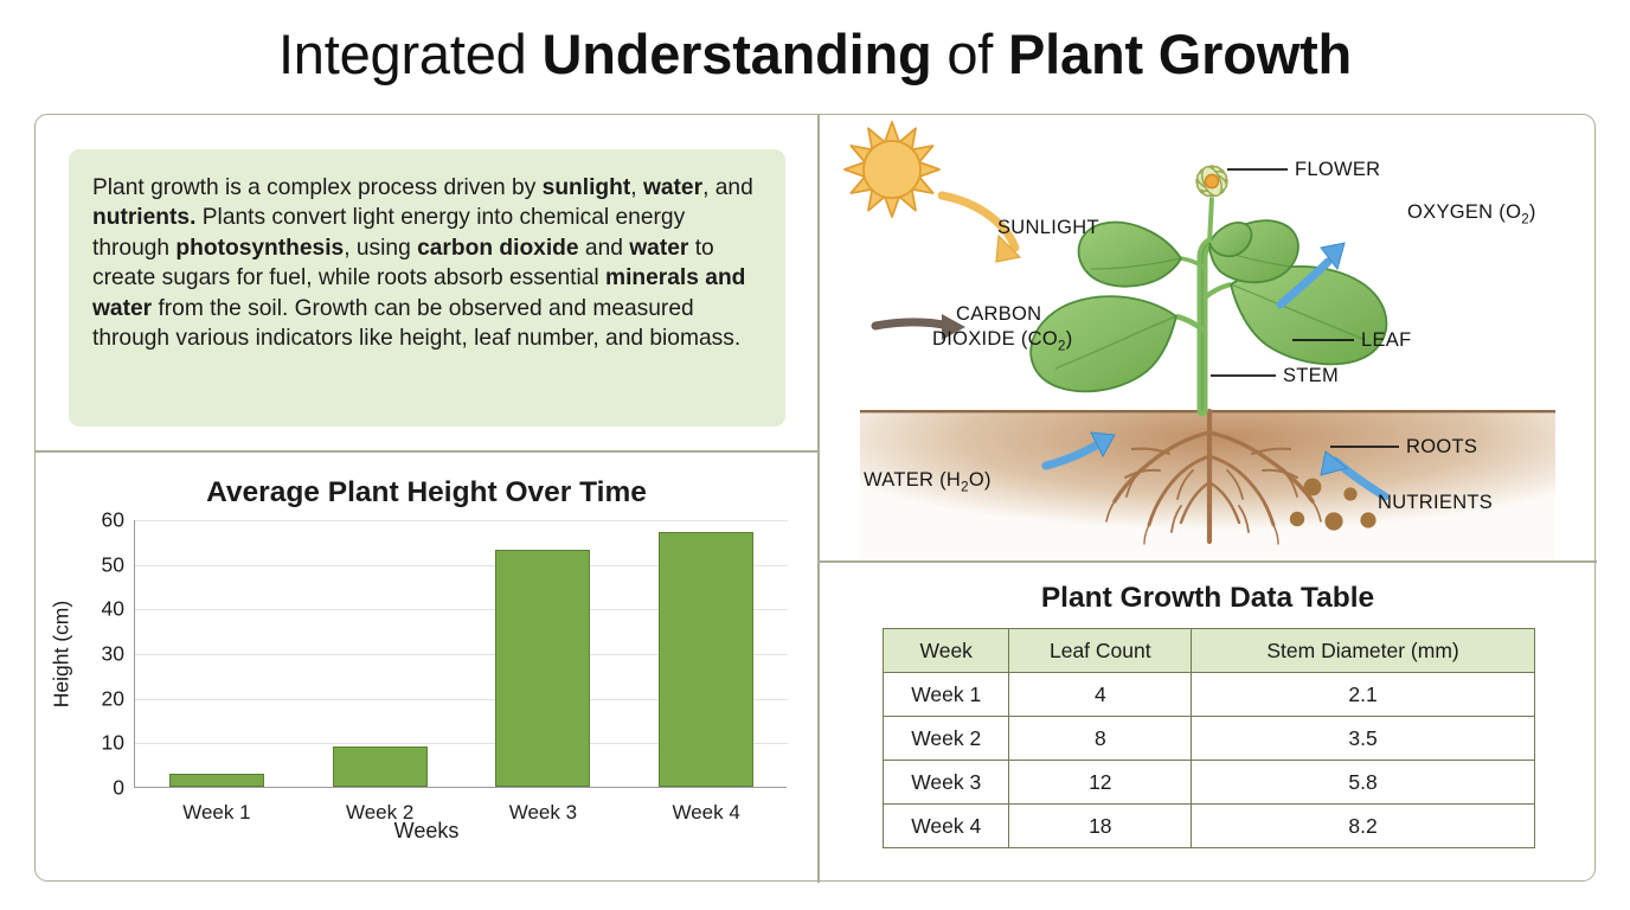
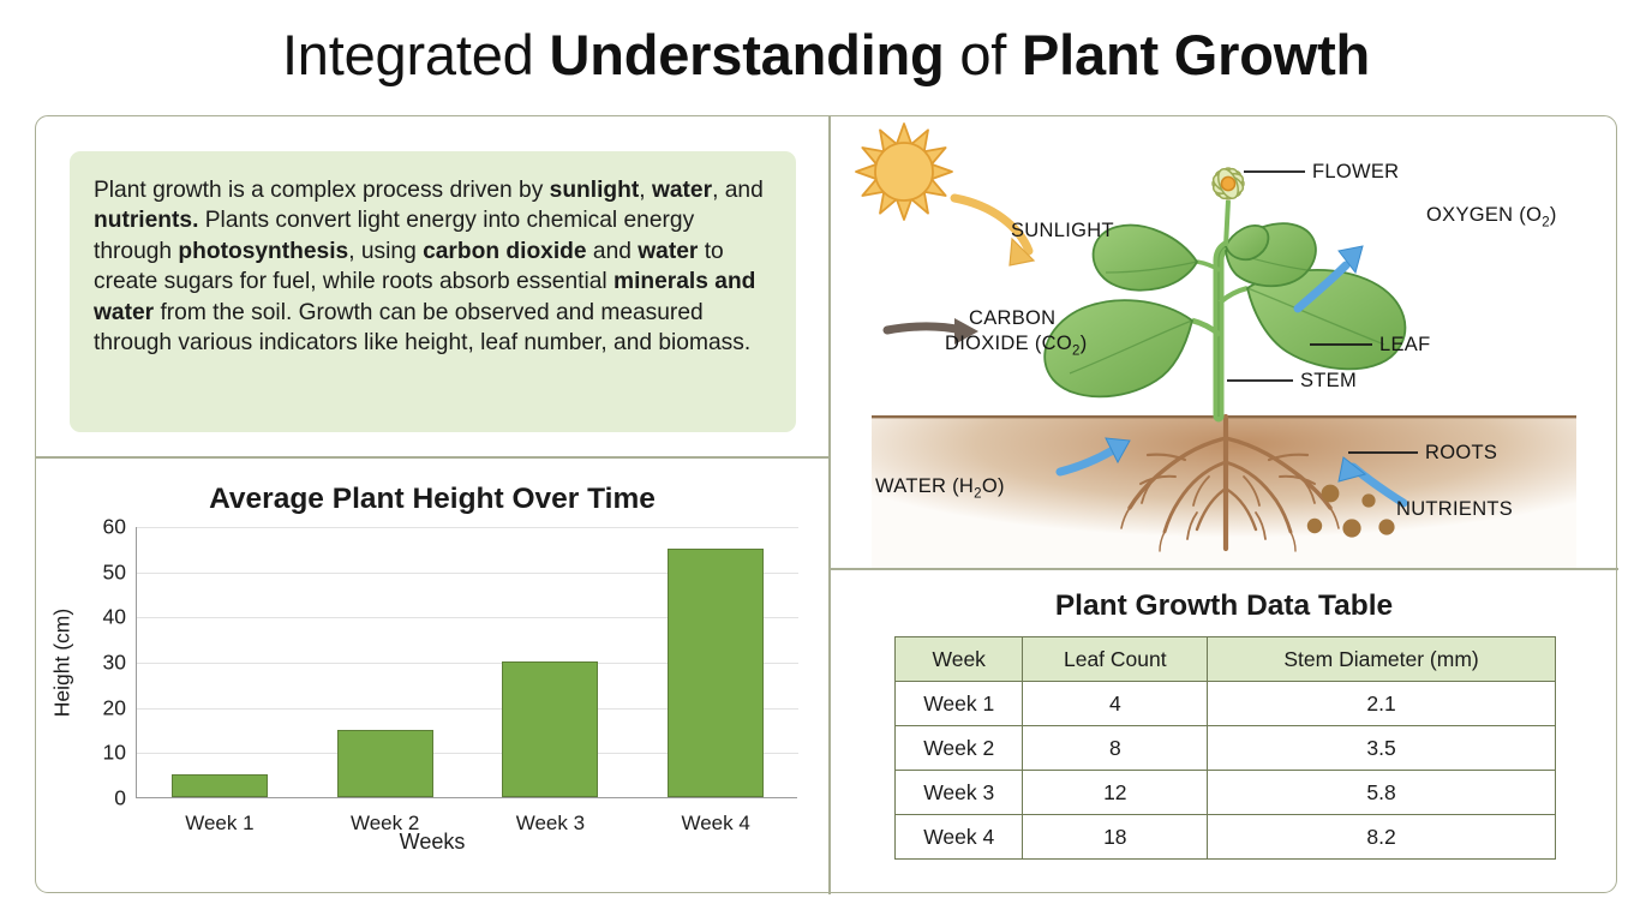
Week 1: 3 -> 5
Week 2: 9 -> 15
Week 3: 53 -> 30
Week 4: 57 -> 55
